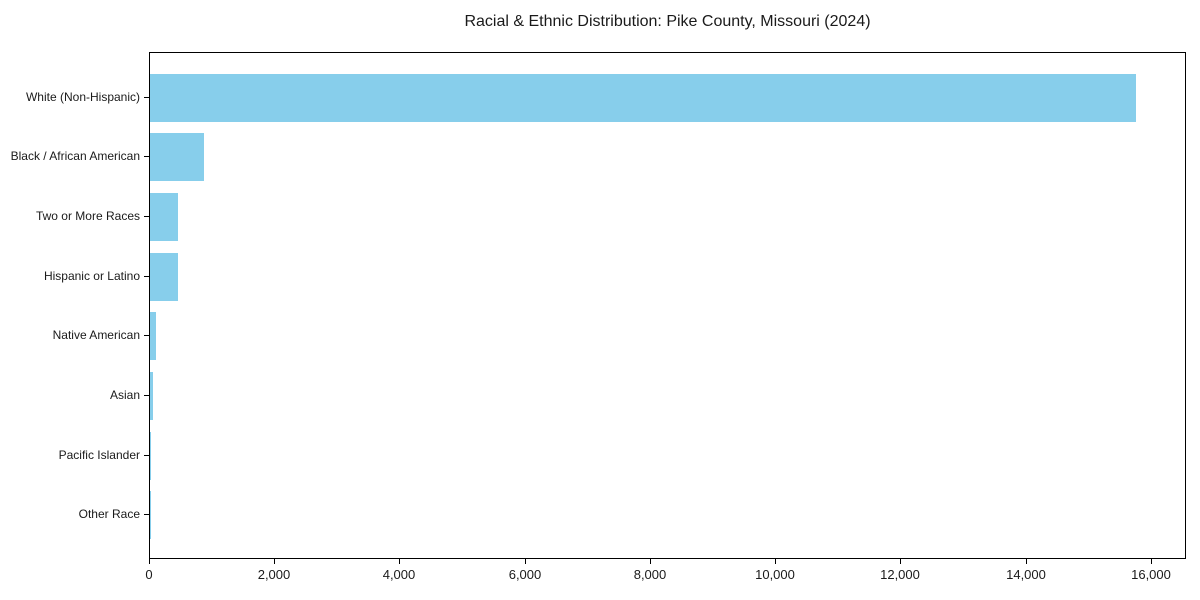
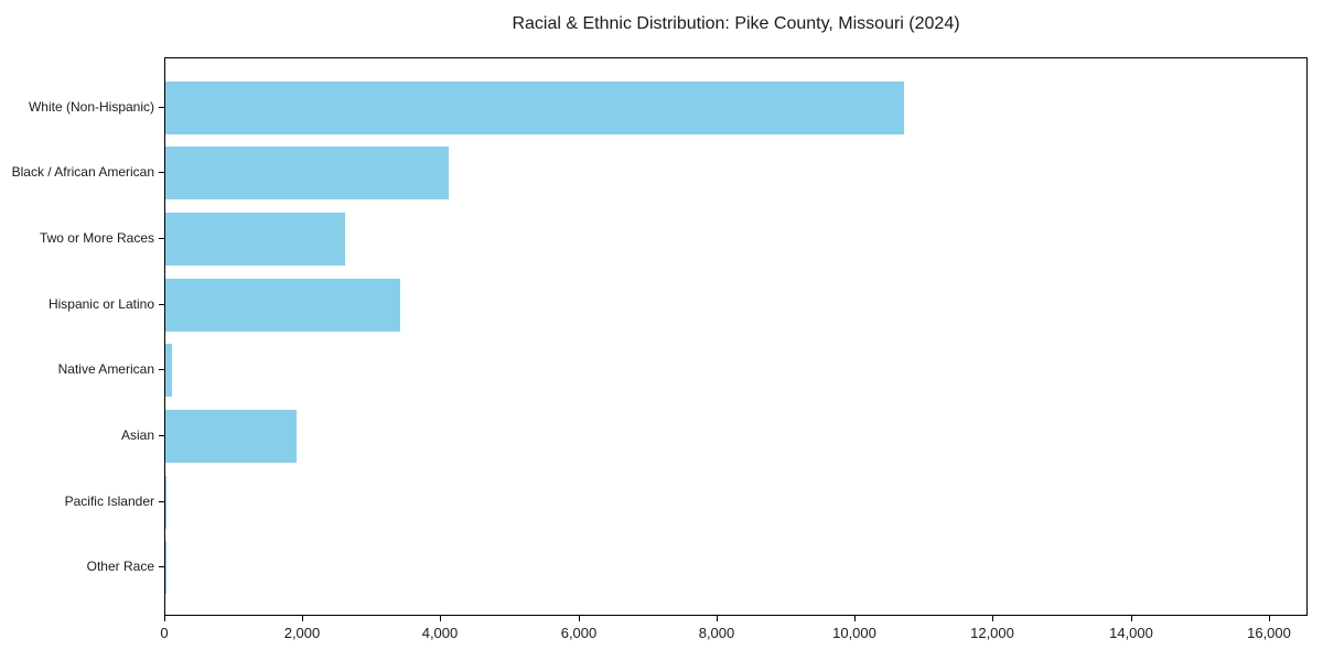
White (Non-Hispanic): 15700 -> 10700
Black / African American: 900 -> 4100
Two or More Races: 500 -> 2600
Hispanic or Latino: 400 -> 3400
Asian: 100 -> 1900
